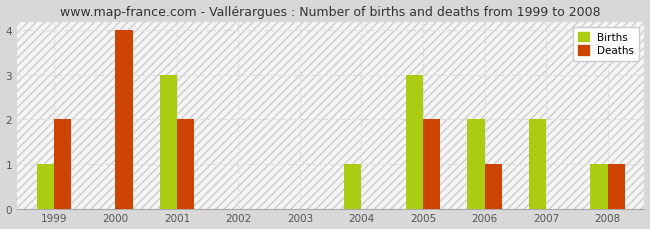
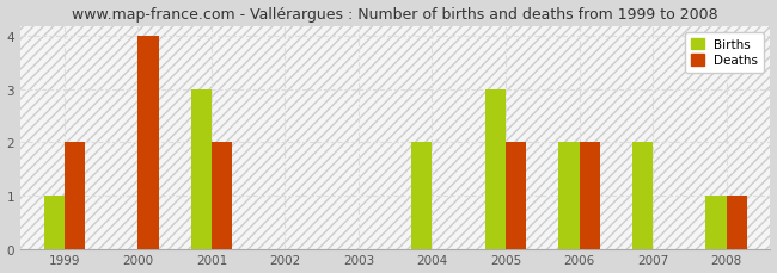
Births/2004: 1 -> 2
Deaths/2006: 1 -> 2
